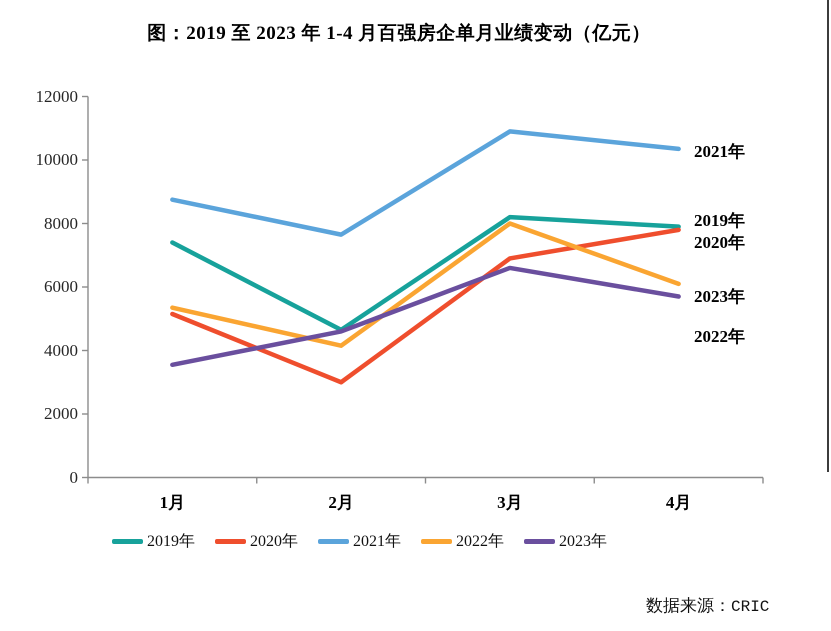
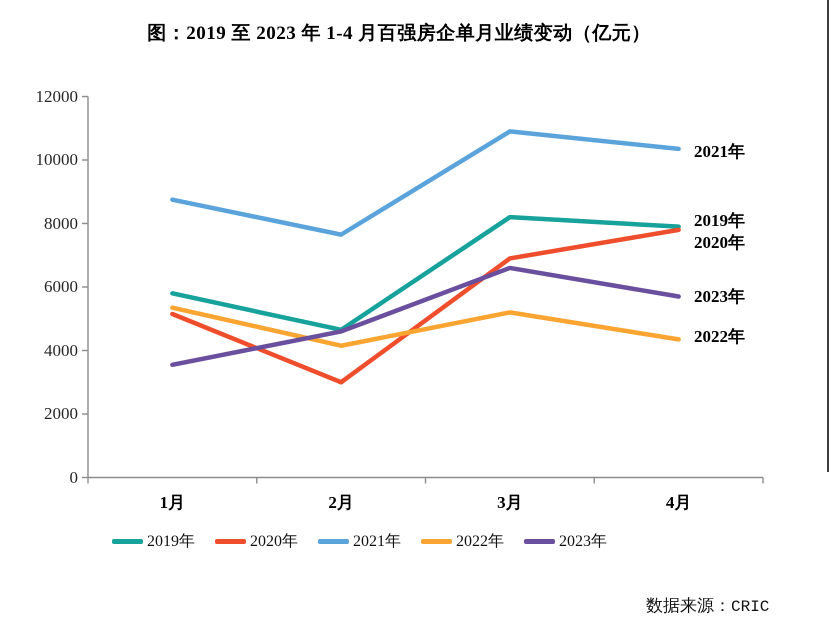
2019年/1月: 7400 -> 5800
2022年/3月: 8000 -> 5200
2022年/4月: 6100 -> 4400
